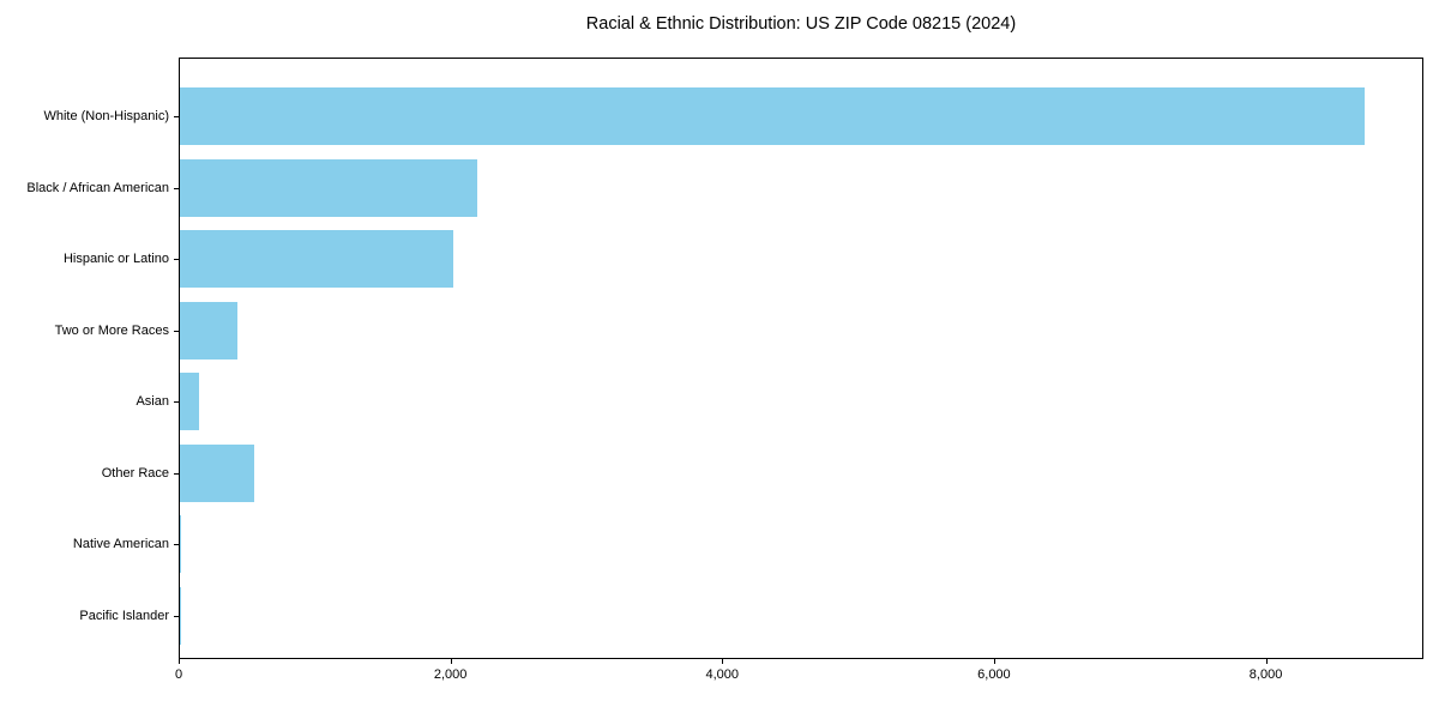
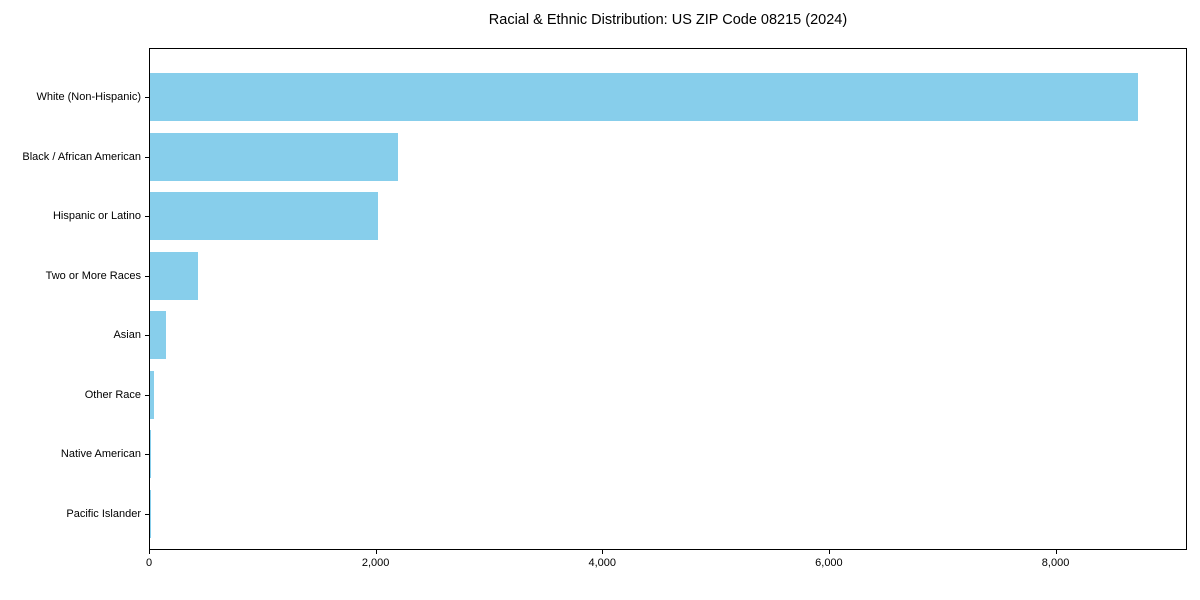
Other Race: 550 -> 30
